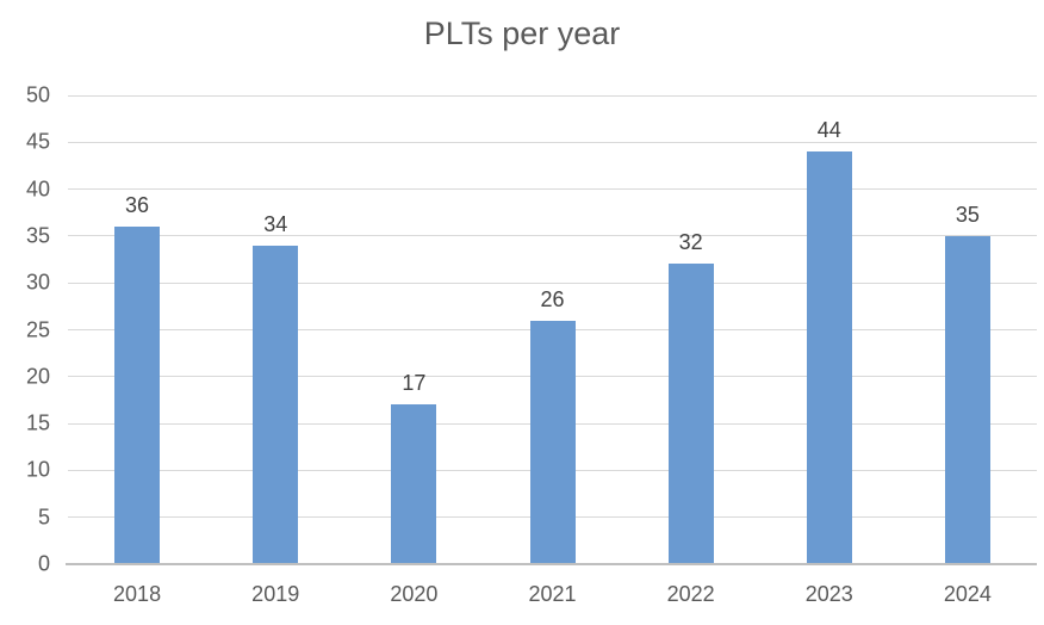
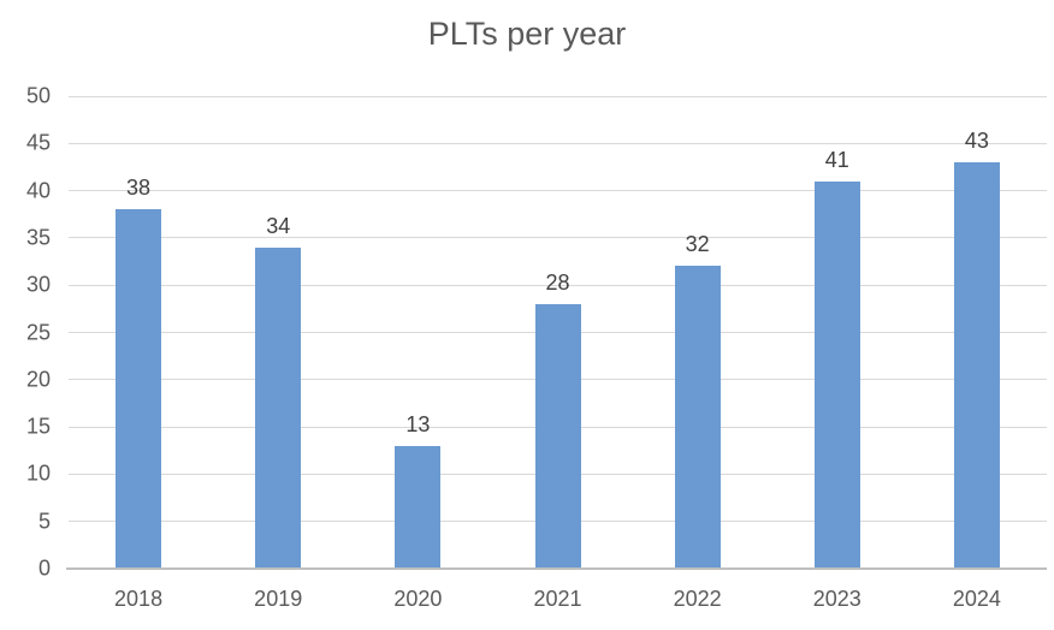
2018: 36 -> 38
2020: 17 -> 13
2021: 26 -> 28
2023: 44 -> 41
2024: 35 -> 43
